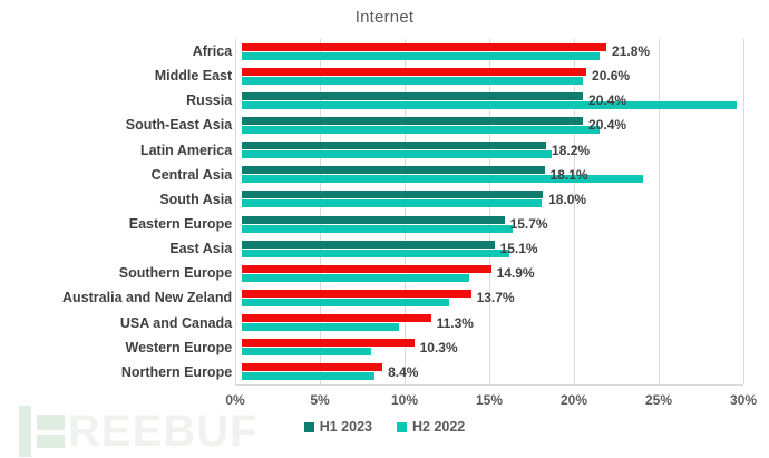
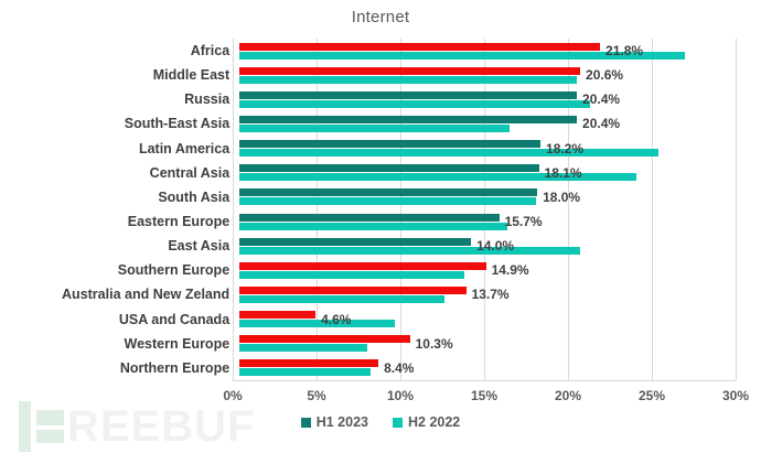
H2 2022/Africa: 21.4% -> 26.9%
H2 2022/Russia: 29.6% -> 21.2%
H2 2022/South-East Asia: 21.4% -> 16.3%
H2 2022/Latin America: 18.5% -> 25.3%
H1 2023/East Asia: 15.1% -> 14.0%
H2 2022/East Asia: 16.0% -> 20.6%
H1 2023/USA and Canada: 11.3% -> 4.6%
